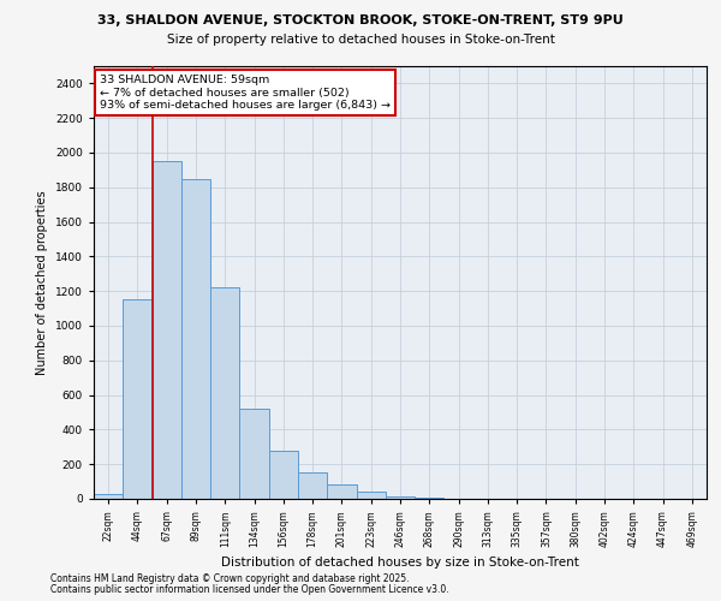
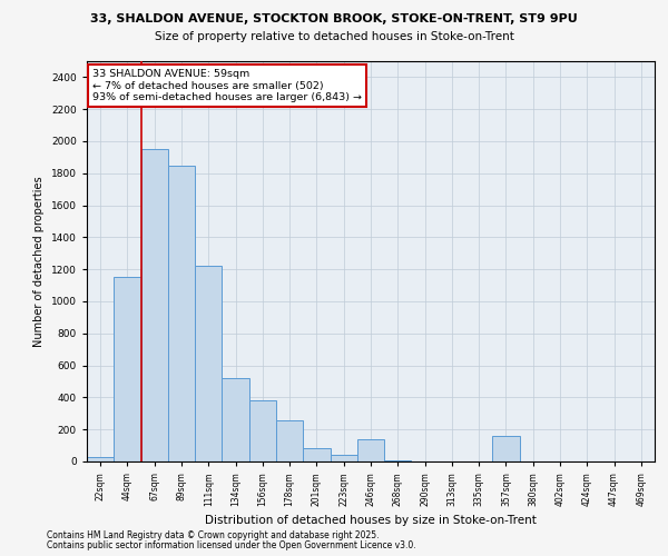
156sqm: 280 -> 380
178sqm: 160 -> 260
246sqm: 20 -> 140
357sqm: 0 -> 160
